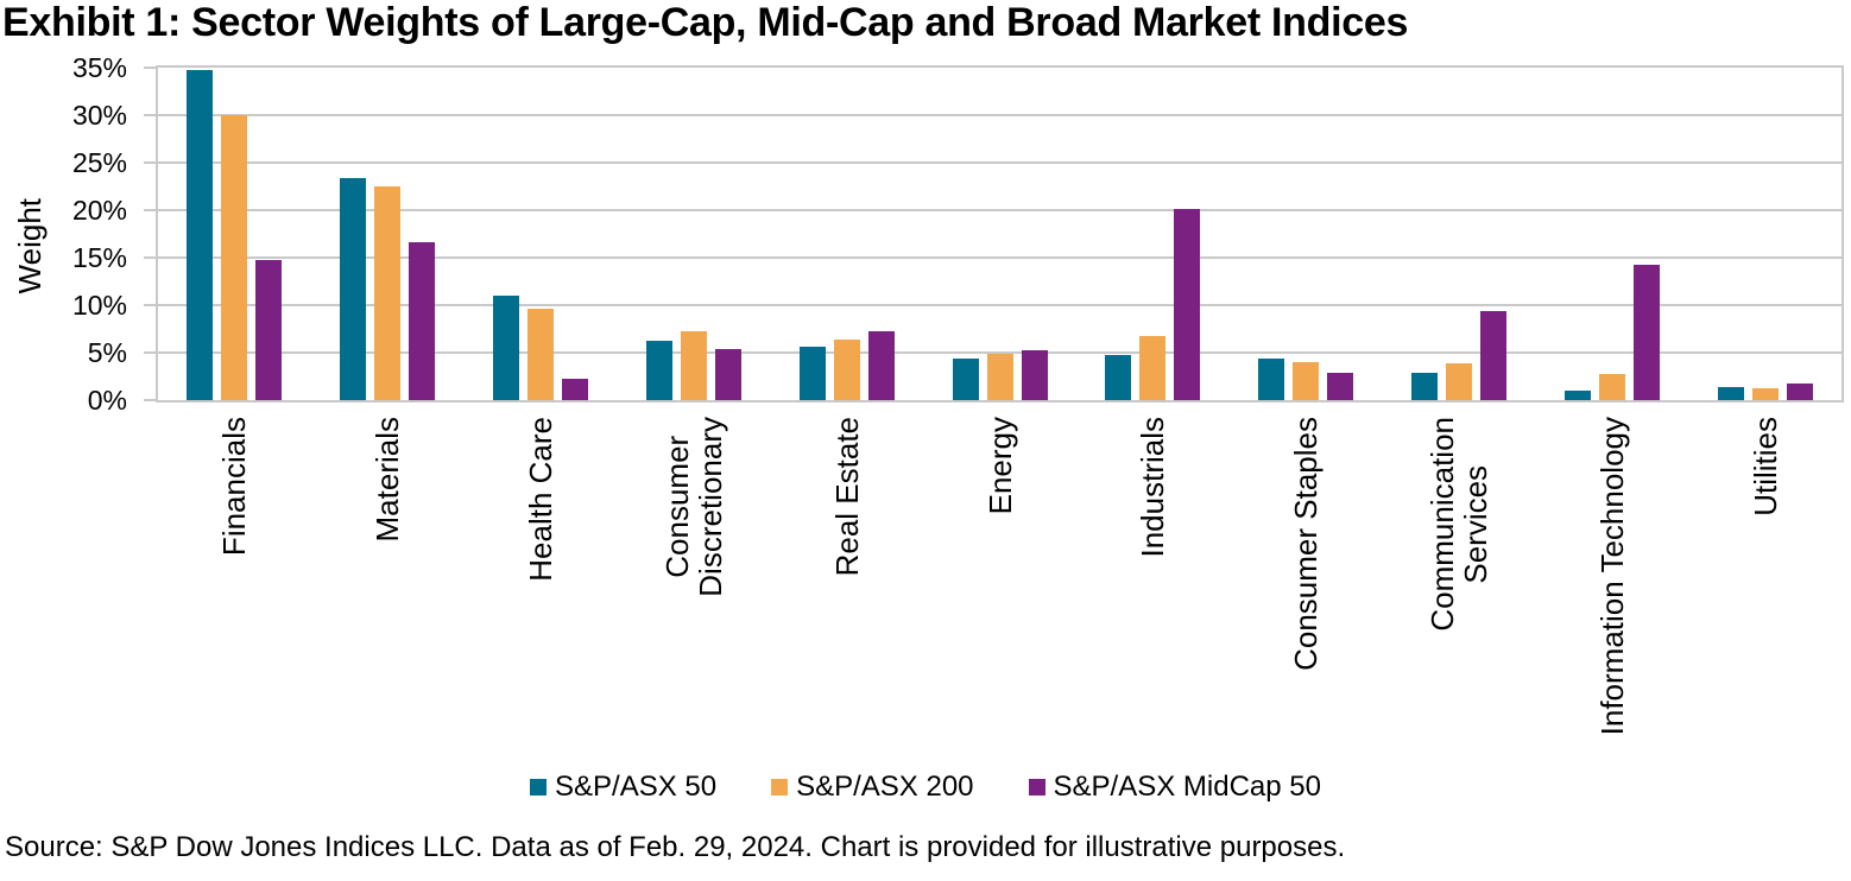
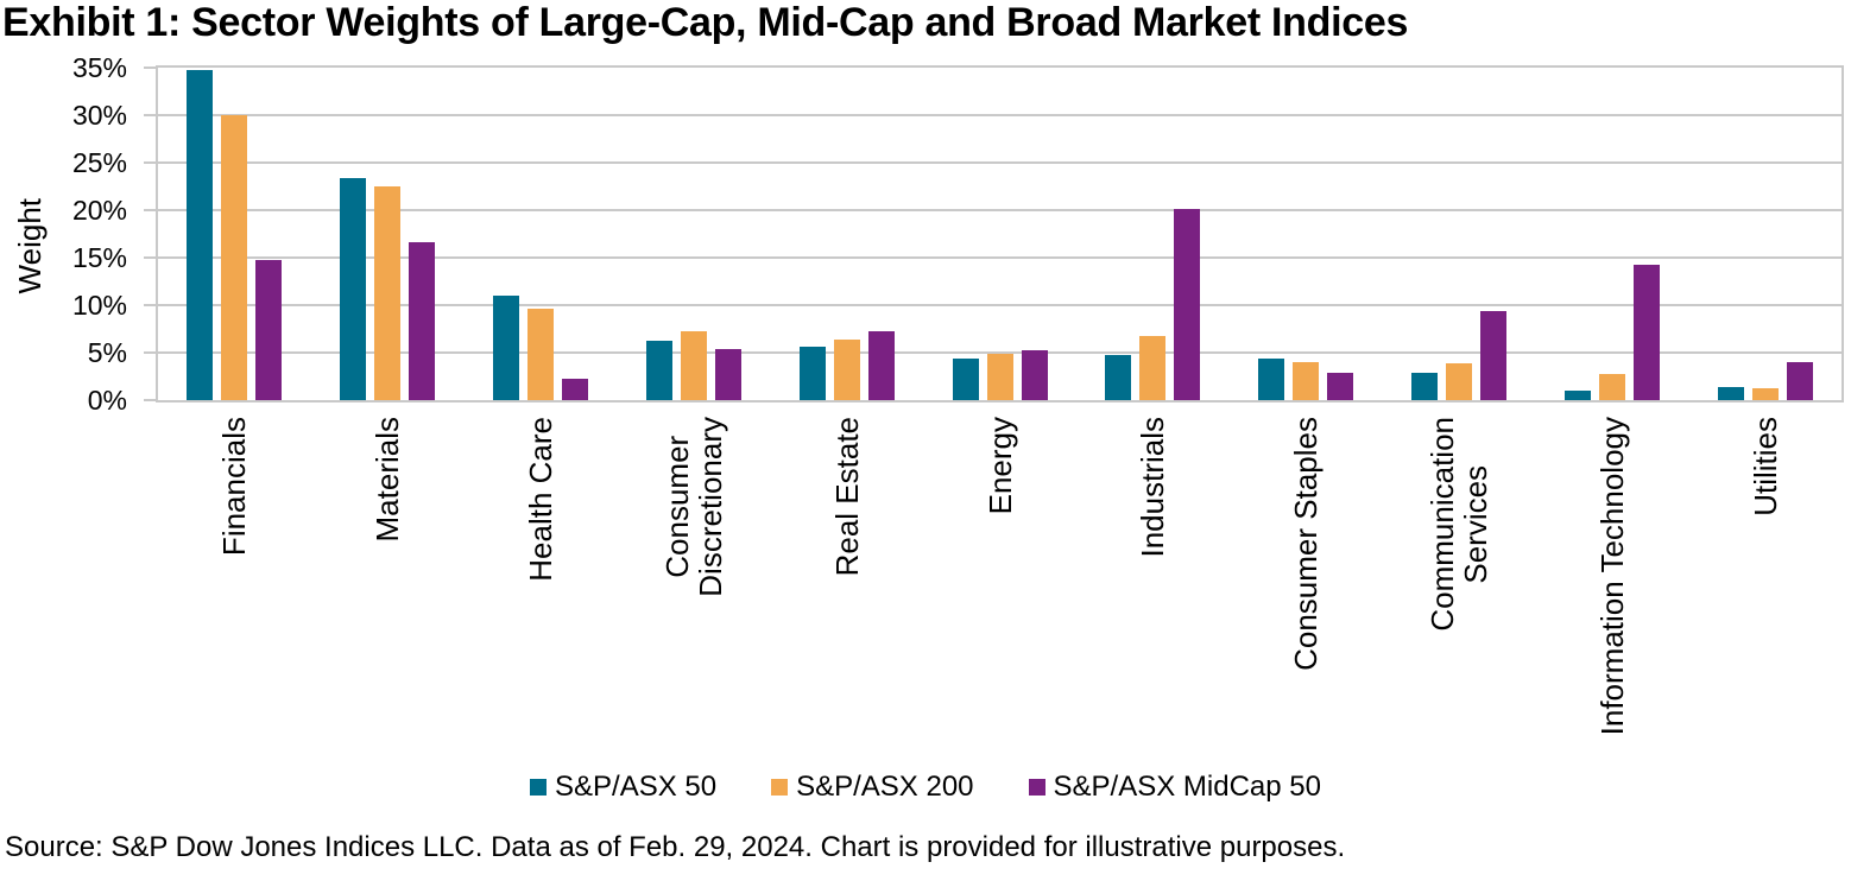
S&P/ASX MidCap 50/Utilities: 2% -> 4%
